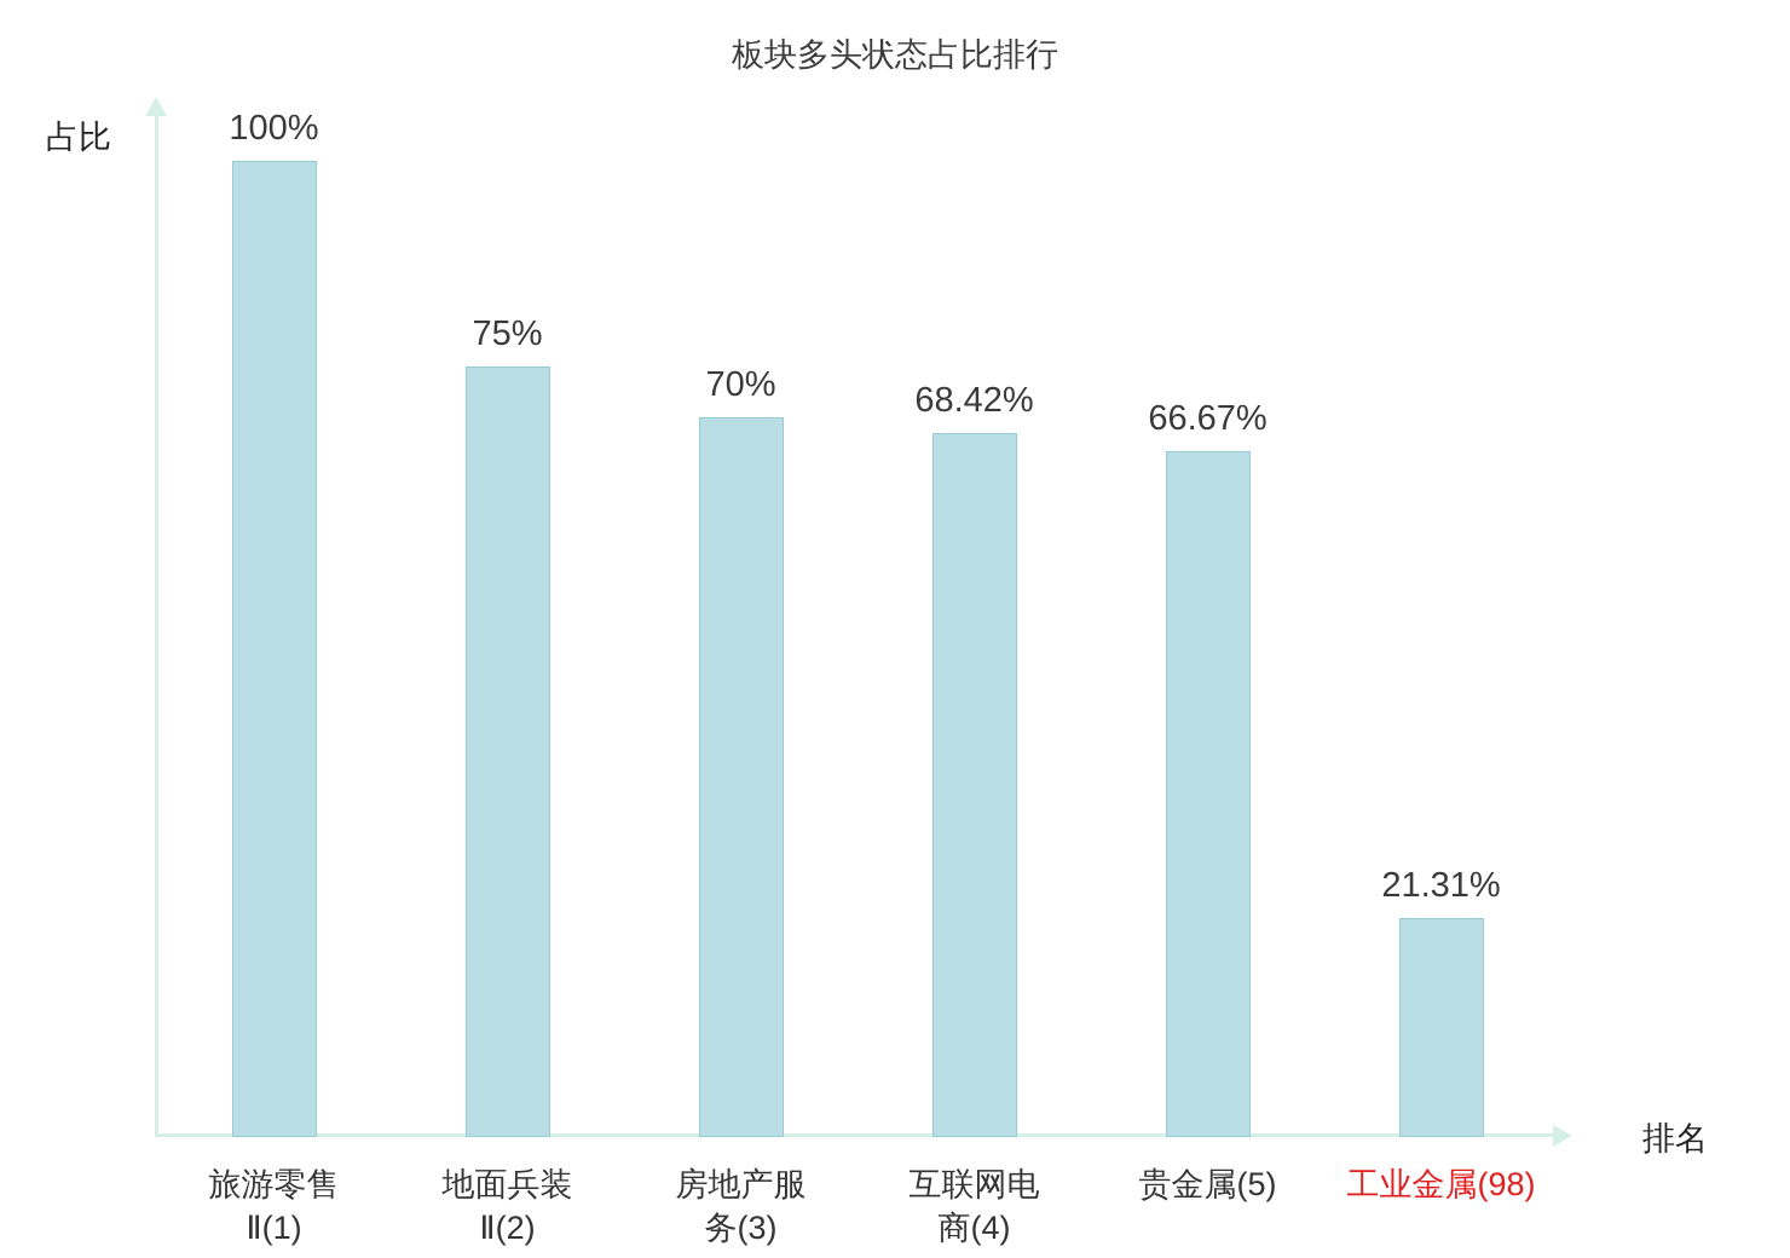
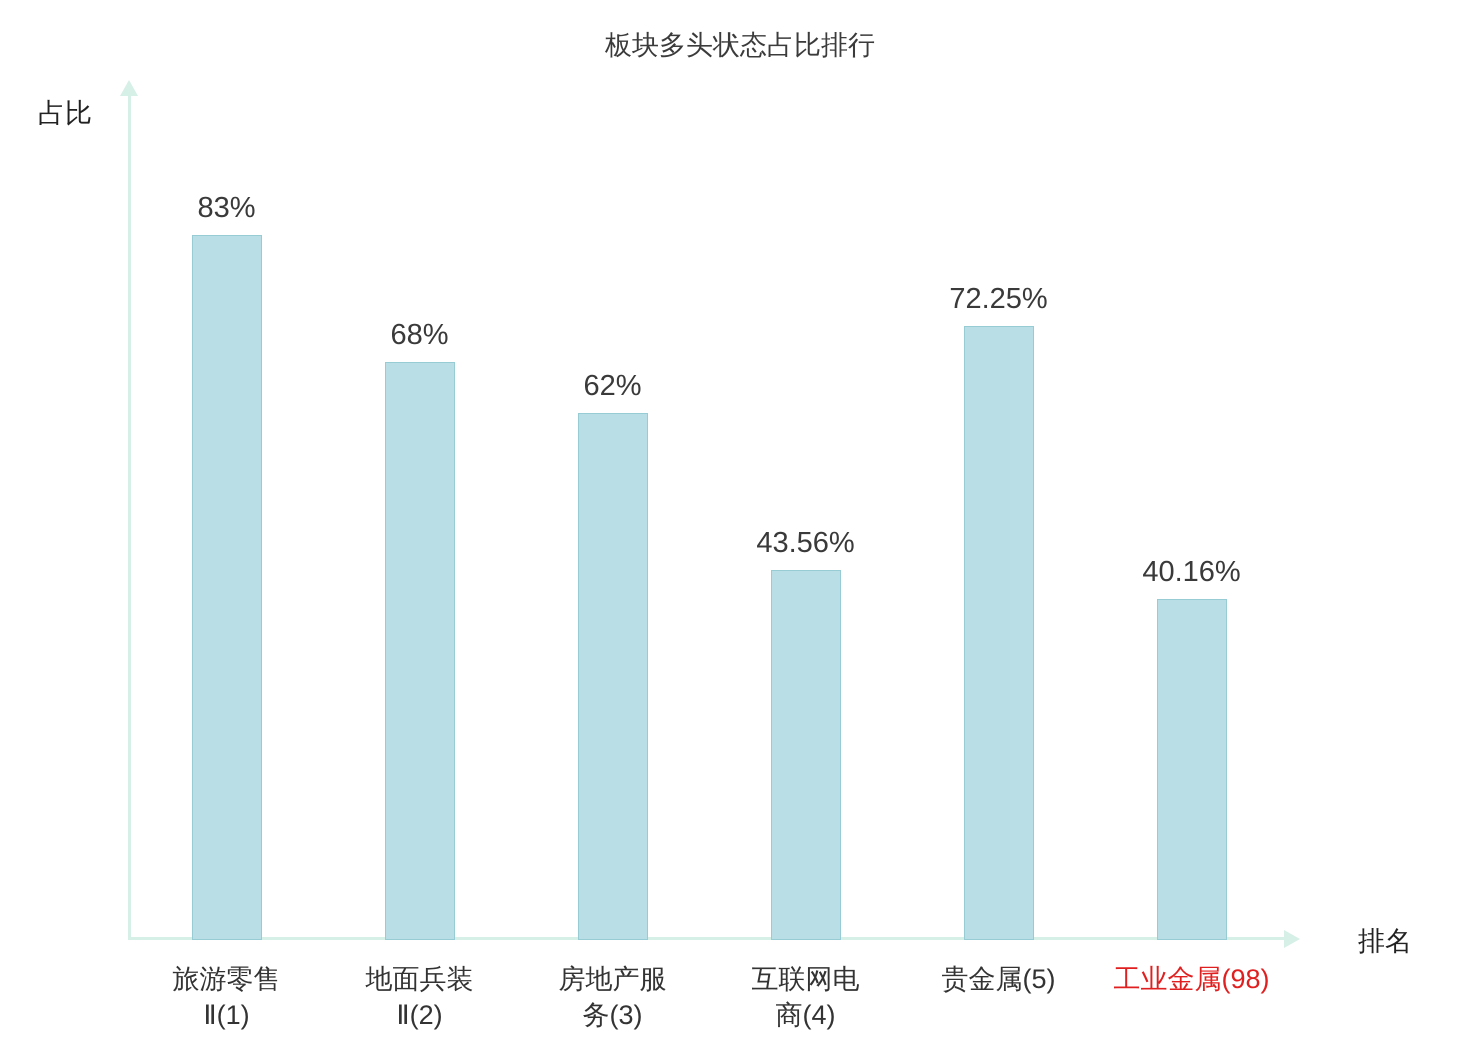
旅游零售 Ⅱ(1): 100% -> 83%
地面兵装 Ⅱ(2): 75% -> 68%
房地产服 务(3): 70% -> 62%
互联网电 商(4): 68.42% -> 43.56%
贵金属(5): 66.67% -> 72.25%
工业金属(98): 21.31% -> 40.16%
